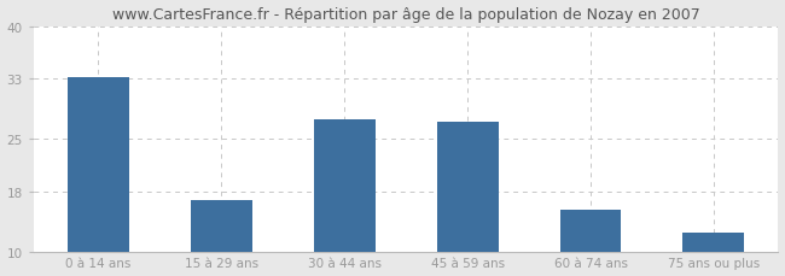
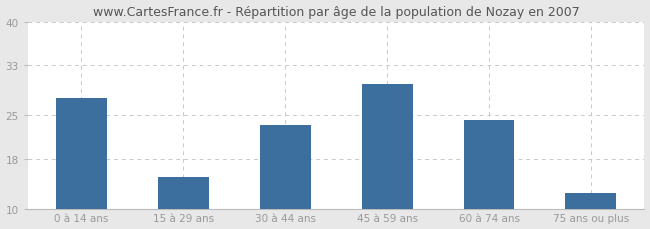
0 à 14 ans: 33.2 -> 27.8
15 à 29 ans: 16.8 -> 15.0
30 à 44 ans: 27.6 -> 23.4
45 à 59 ans: 27.2 -> 30.0
60 à 74 ans: 15.6 -> 24.2
